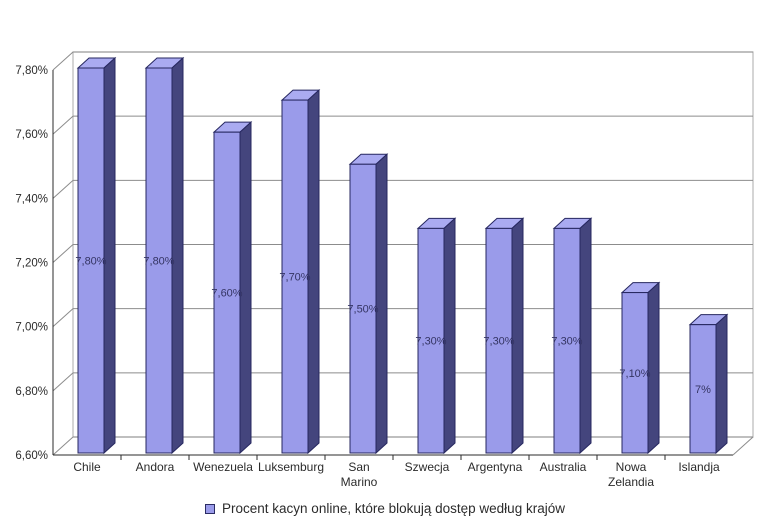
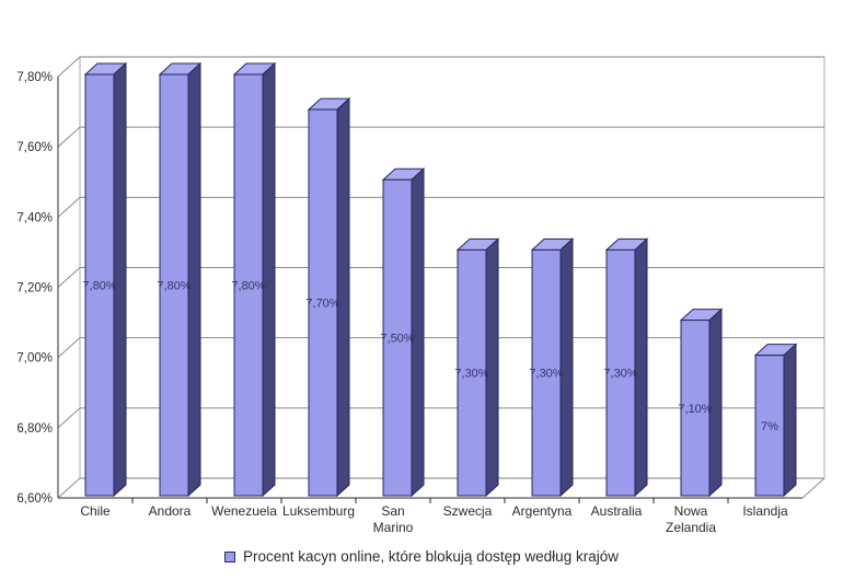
Wenezuela: 7,60% -> 7,80%
